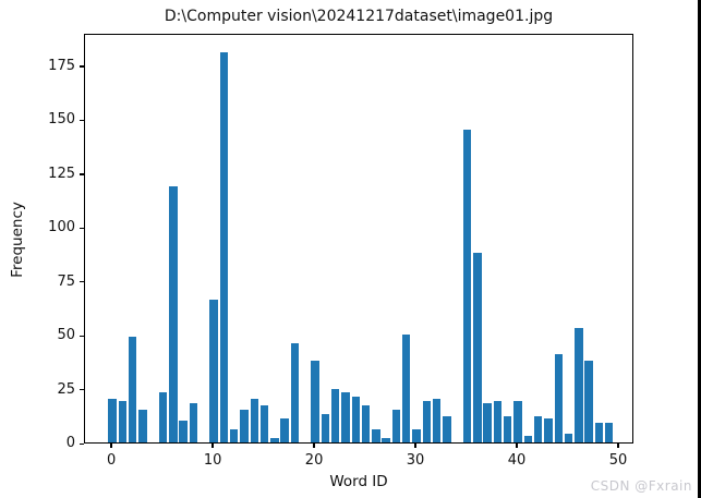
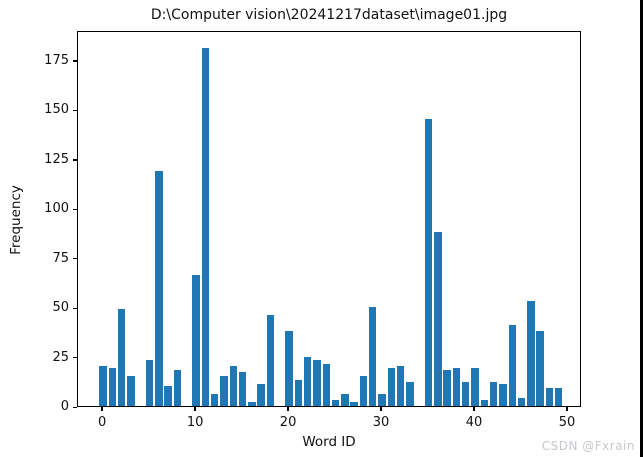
25: 17 -> 3
